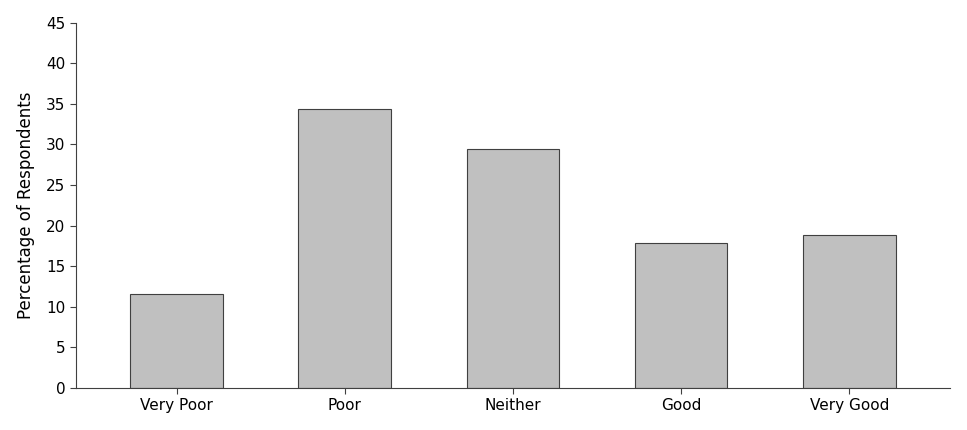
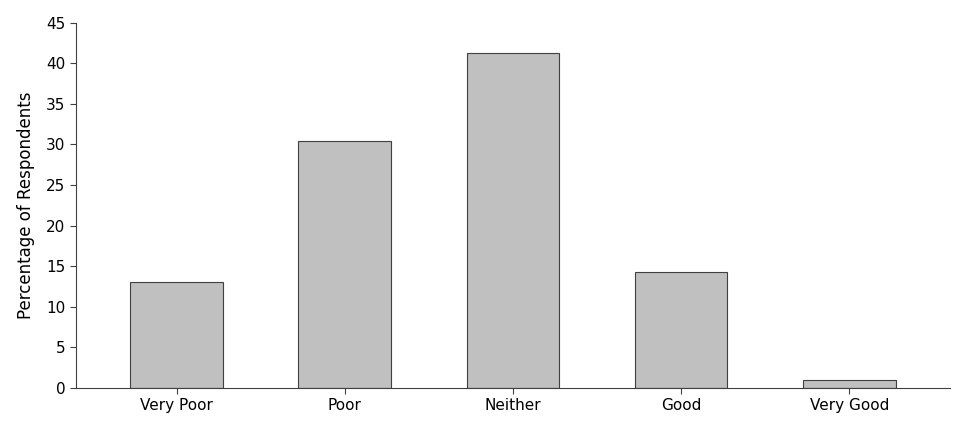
Very Poor: 11.6 -> 13.1
Poor: 34.4 -> 30.4
Neither: 29.4 -> 41.3
Good: 17.8 -> 14.3
Very Good: 18.8 -> 1.0
